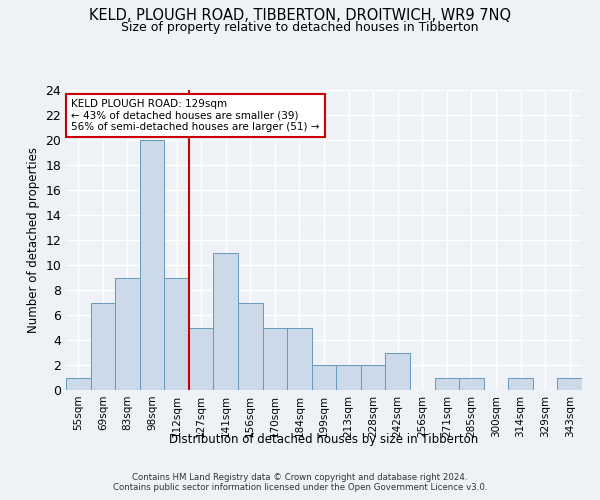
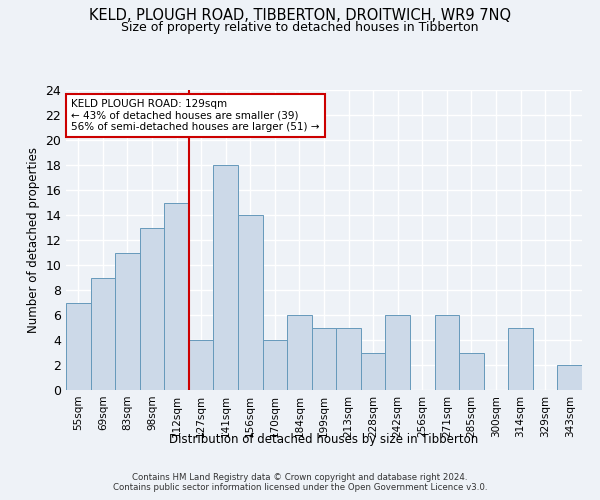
55sqm: 1 -> 7
69sqm: 7 -> 9
83sqm: 9 -> 11
98sqm: 20 -> 13
112sqm: 9 -> 15
127sqm: 5 -> 4
141sqm: 11 -> 18
156sqm: 7 -> 14
170sqm: 5 -> 4
184sqm: 5 -> 6
199sqm: 2 -> 5
213sqm: 2 -> 5
228sqm: 2 -> 3
242sqm: 3 -> 6
271sqm: 1 -> 6
285sqm: 1 -> 3
314sqm: 1 -> 5
343sqm: 1 -> 2
